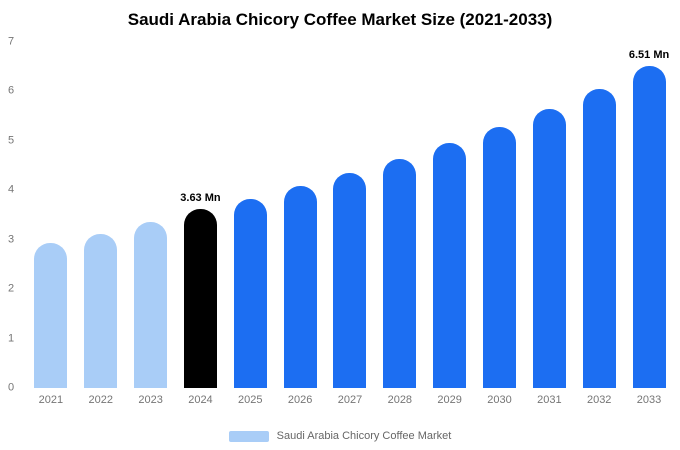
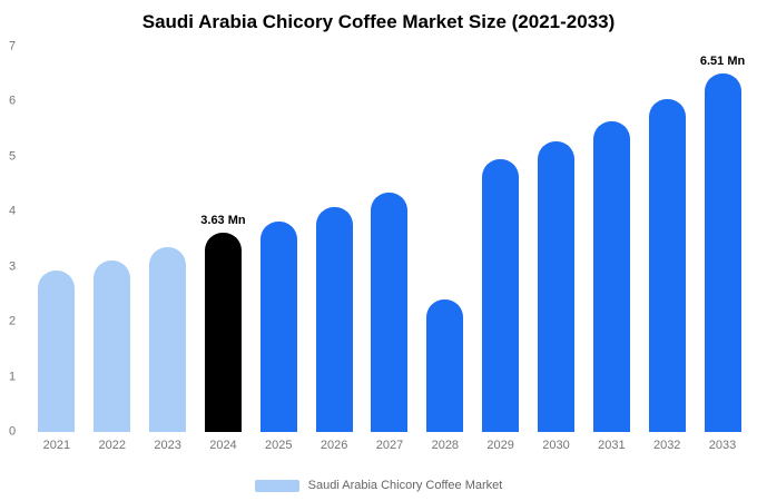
2028: 4.6 -> 2.4
